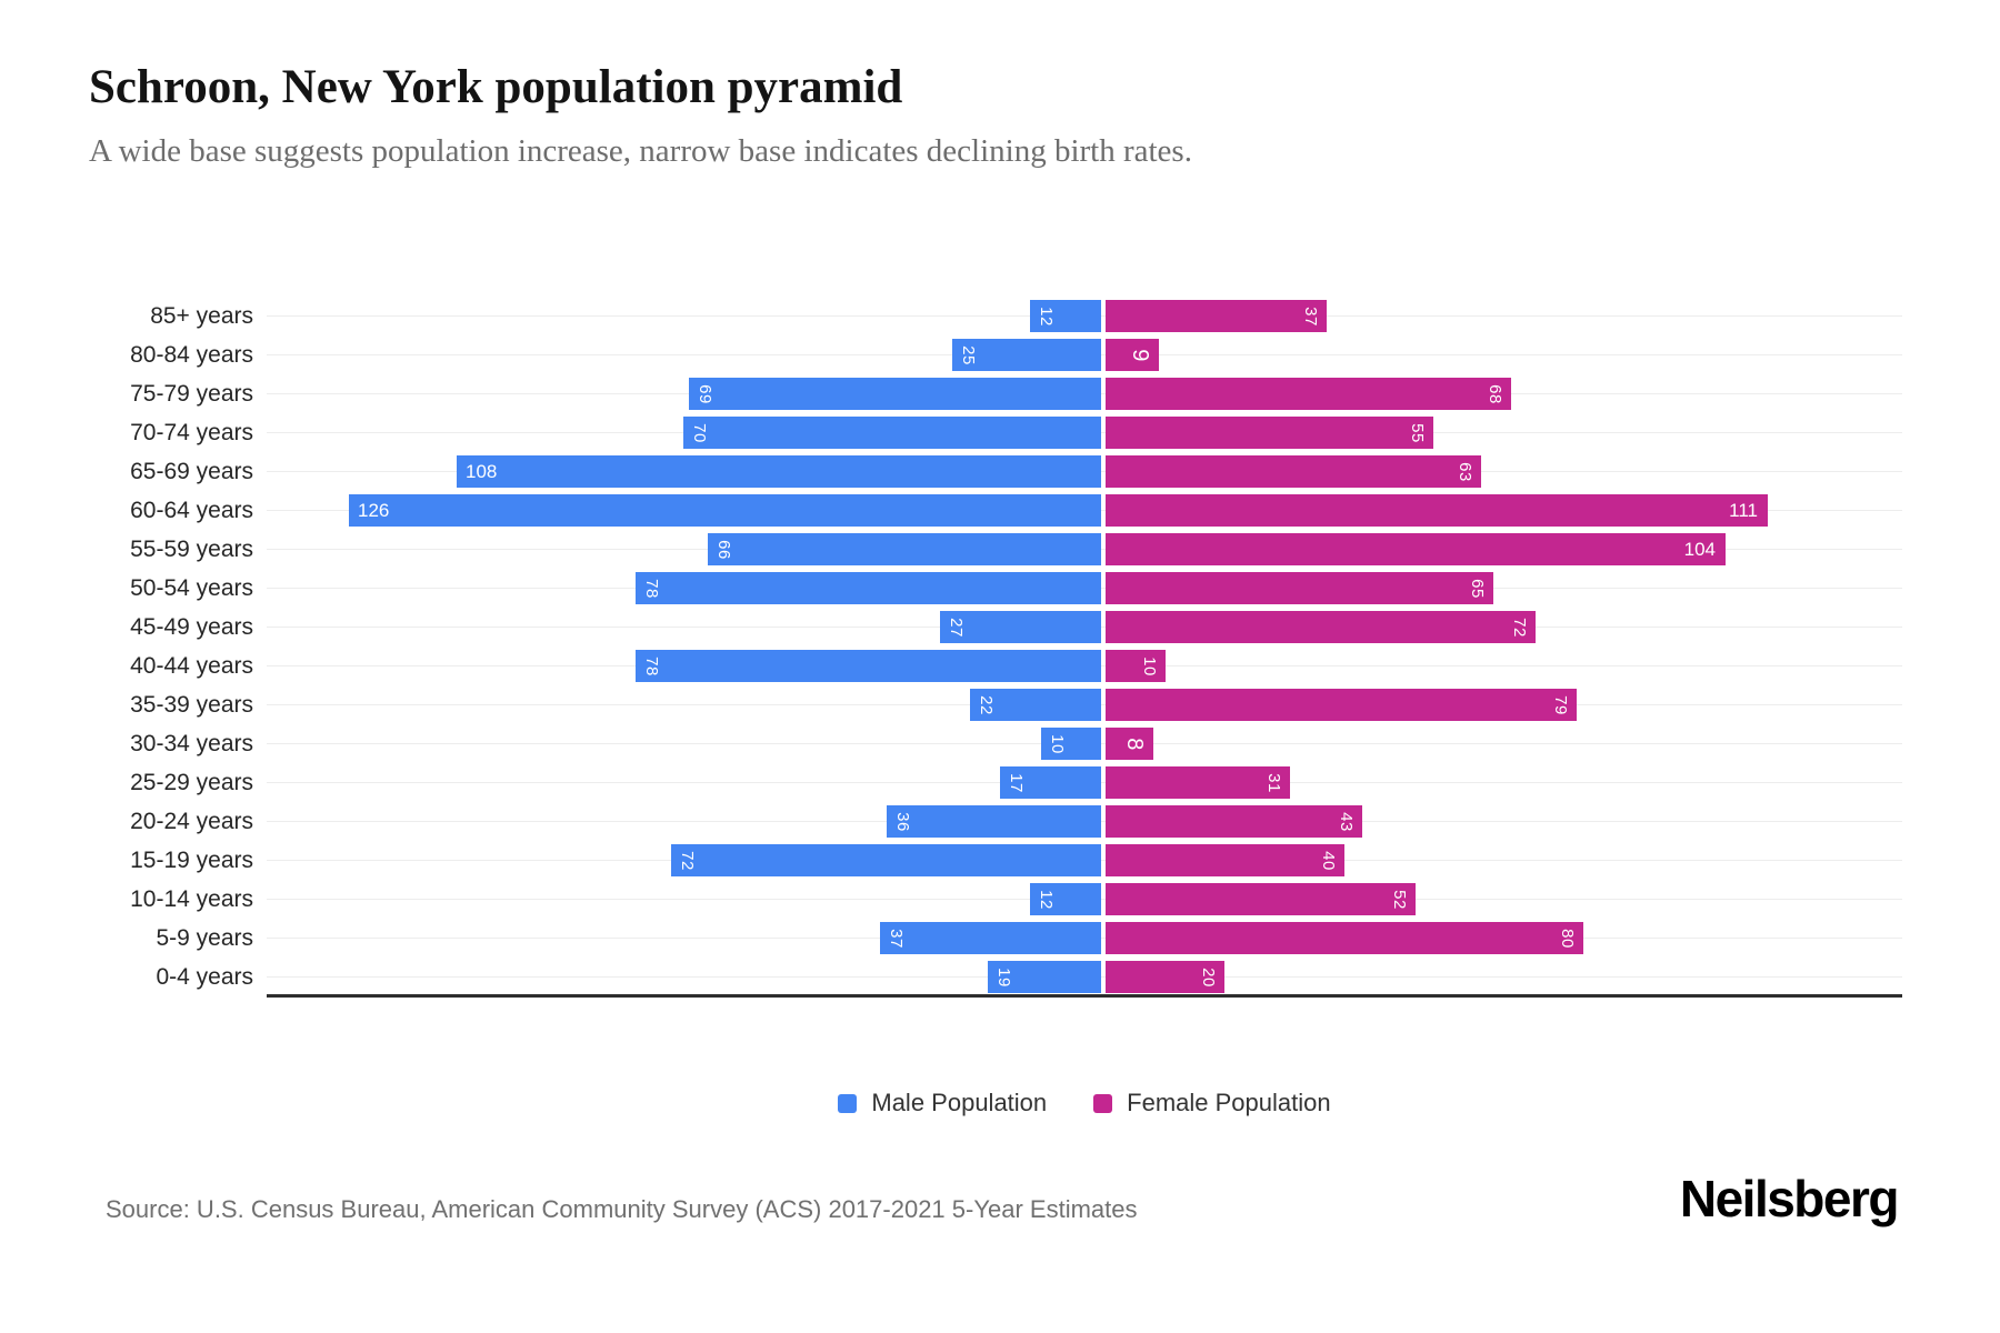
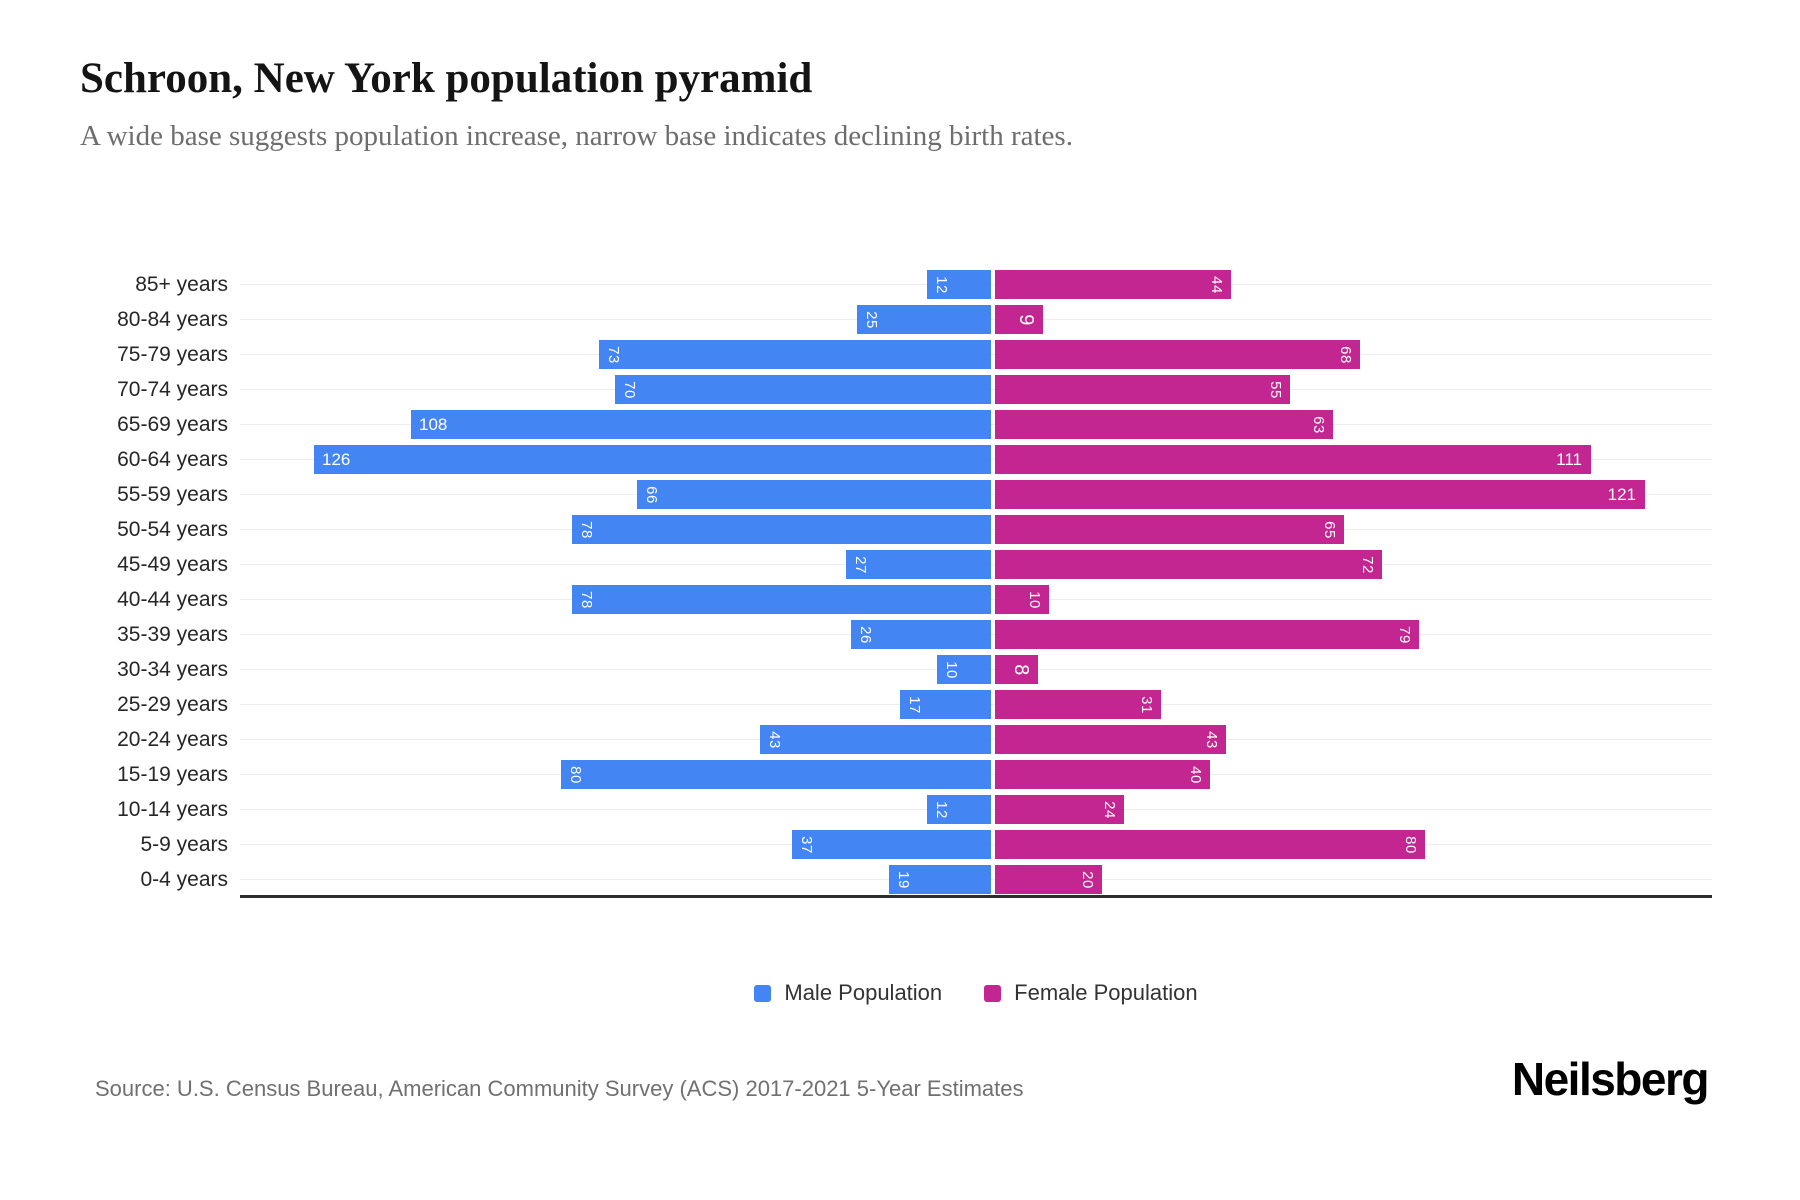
Female Population/85+ years: 37 -> 44
Male Population/75-79 years: 69 -> 73
Female Population/55-59 years: 104 -> 121
Male Population/35-39 years: 22 -> 26
Male Population/20-24 years: 36 -> 43
Male Population/15-19 years: 72 -> 80
Female Population/10-14 years: 52 -> 24
